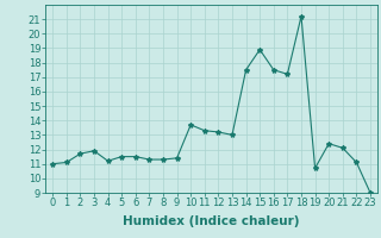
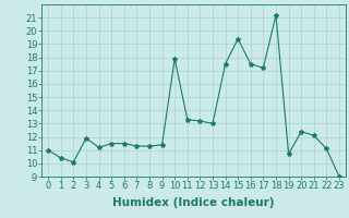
1: 11.1 -> 10.4
2: 11.7 -> 10.1
10: 13.7 -> 17.9
15: 18.9 -> 19.4
